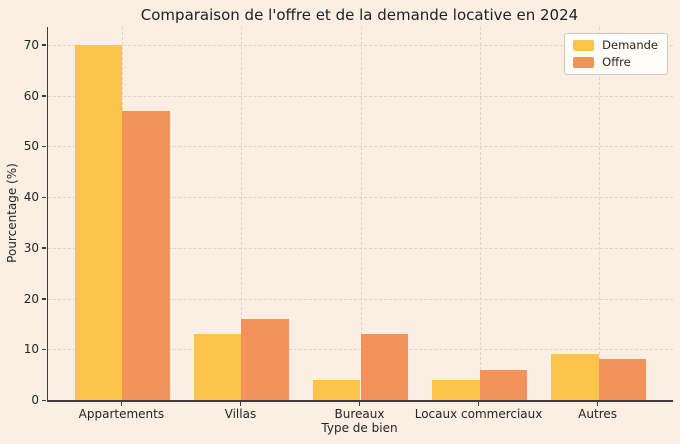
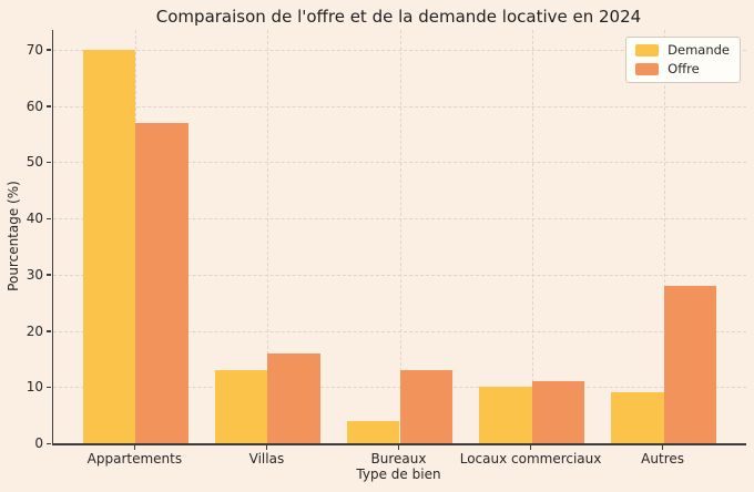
Demande/Locaux commerciaux: 4 -> 10
Offre/Locaux commerciaux: 6 -> 11
Offre/Autres: 8 -> 28
